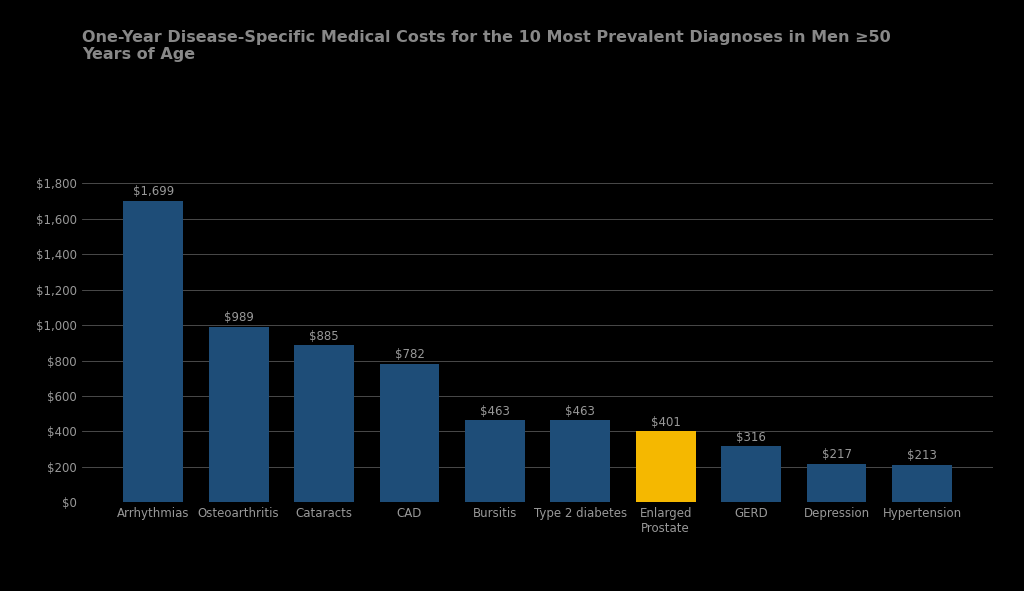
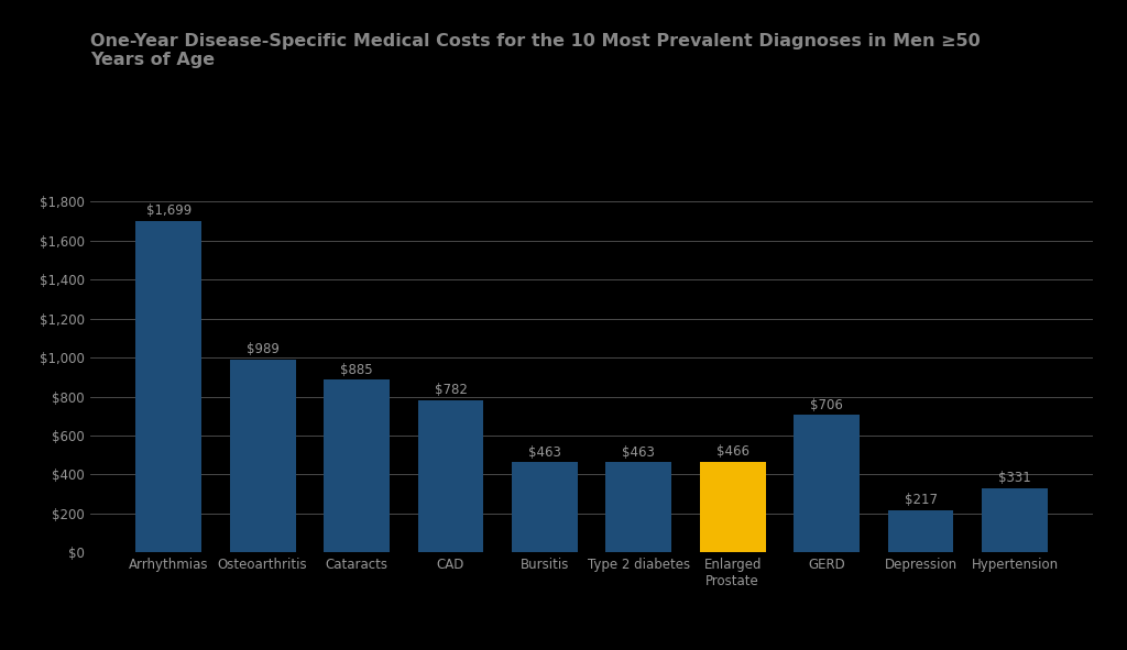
Enlarged Prostate: $401 -> $466
GERD: $316 -> $706
Hypertension: $213 -> $331
